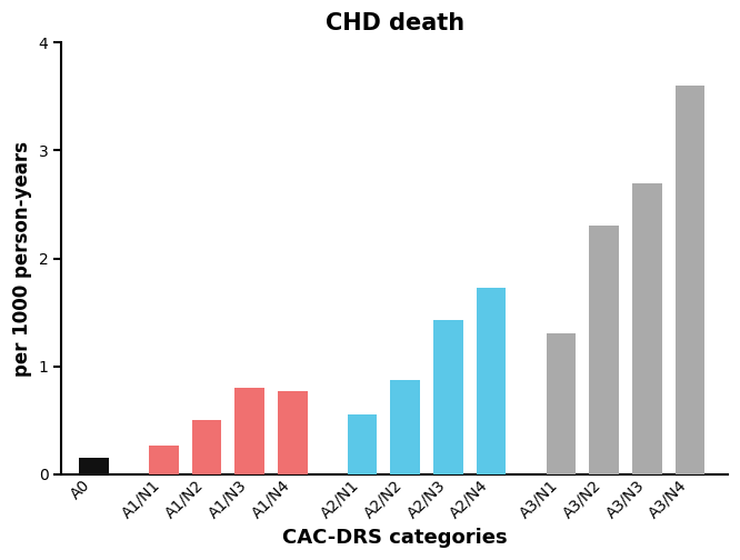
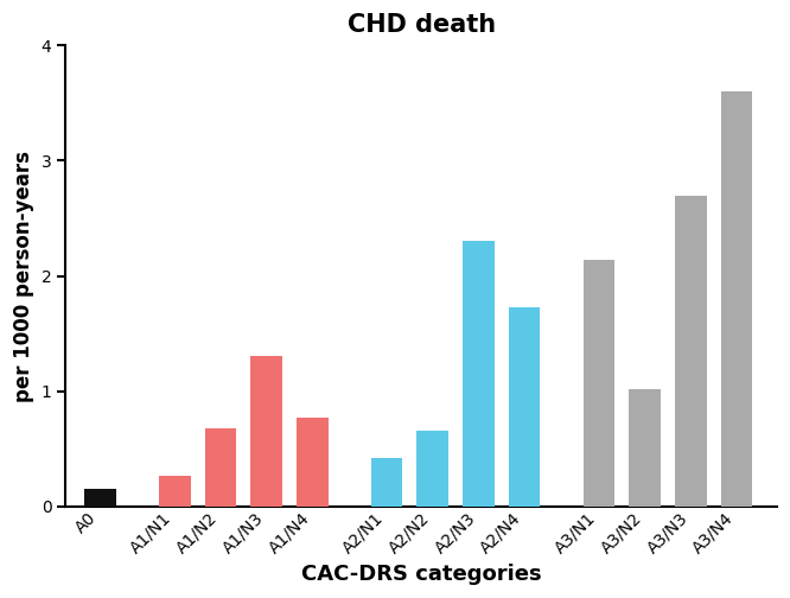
A1/N2: 0.50 -> 0.68
A1/N3: 0.80 -> 1.30
A2/N1: 0.55 -> 0.42
A2/N2: 0.87 -> 0.66
A2/N3: 1.43 -> 2.30
A3/N1: 1.30 -> 2.14
A3/N2: 2.30 -> 1.02
